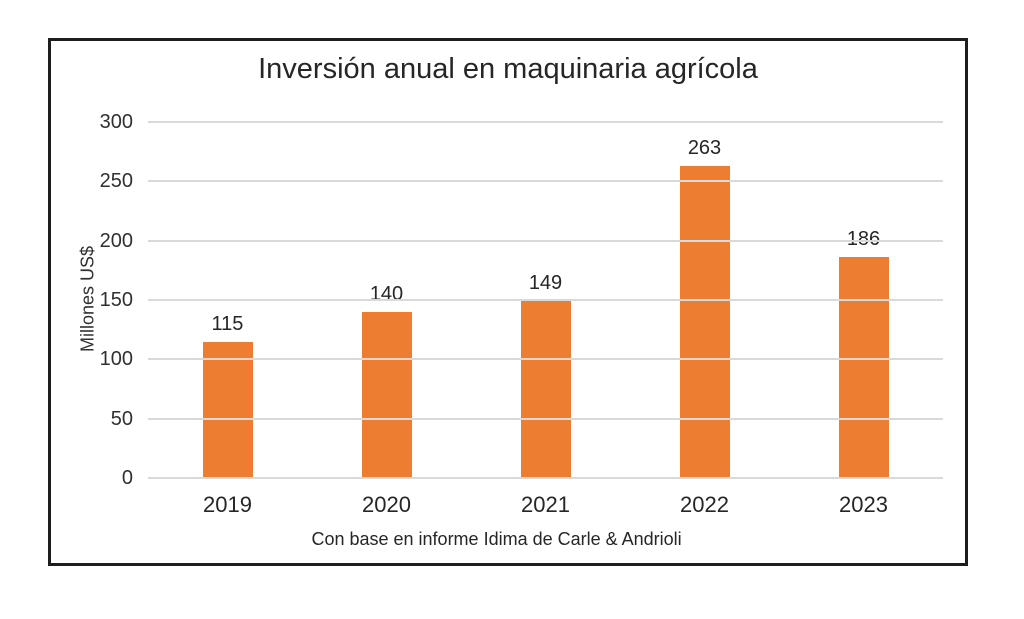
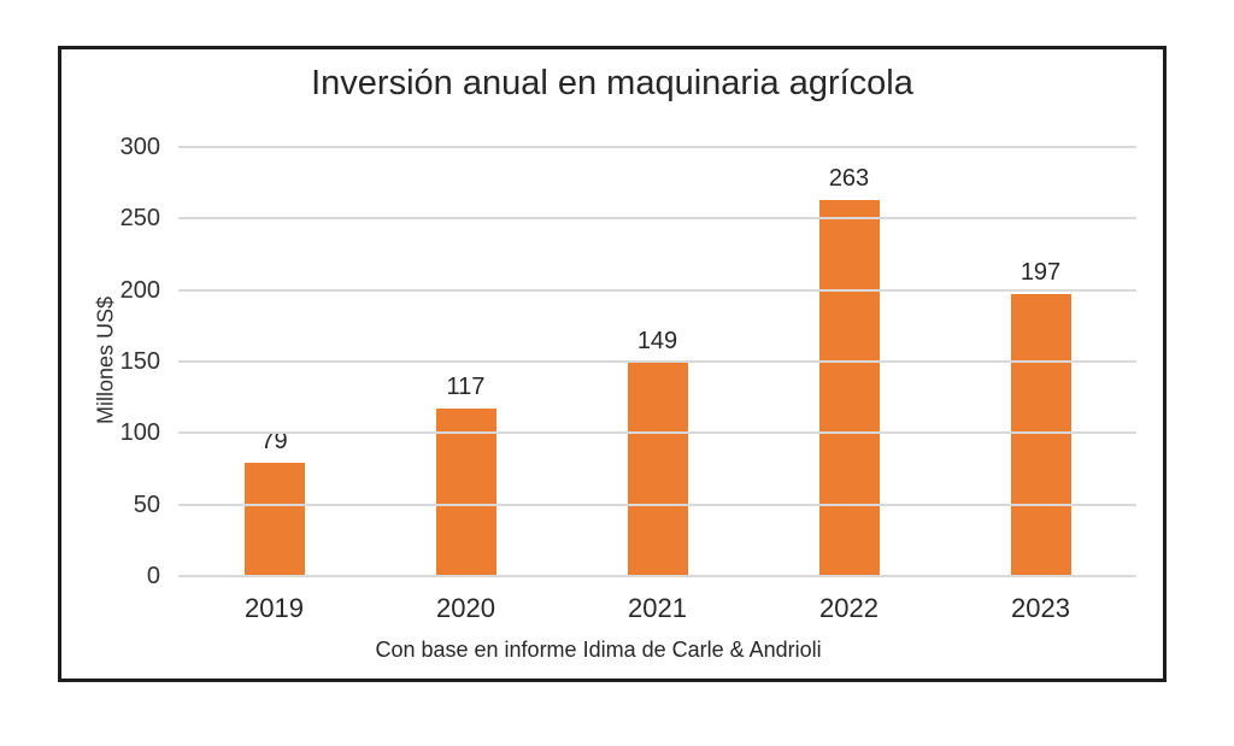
2019: 115 -> 79
2020: 140 -> 117
2023: 186 -> 197
